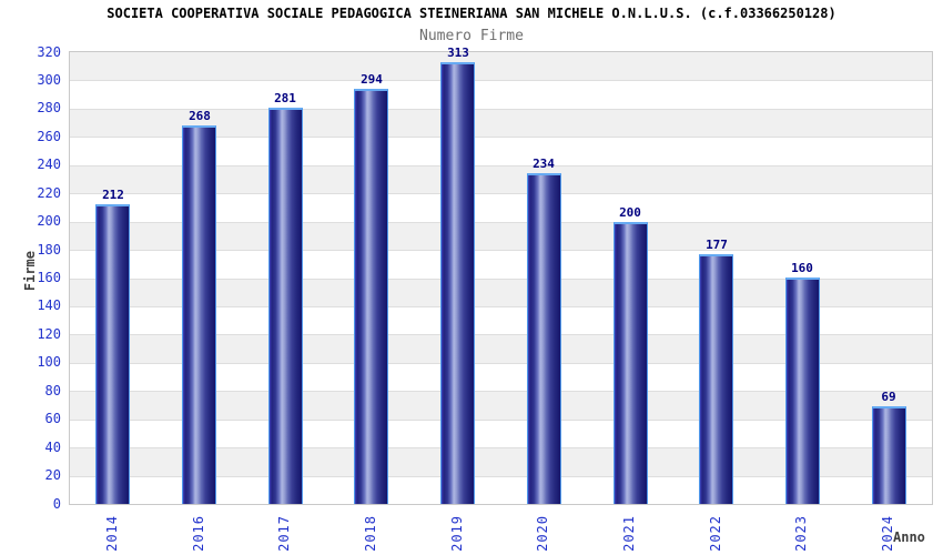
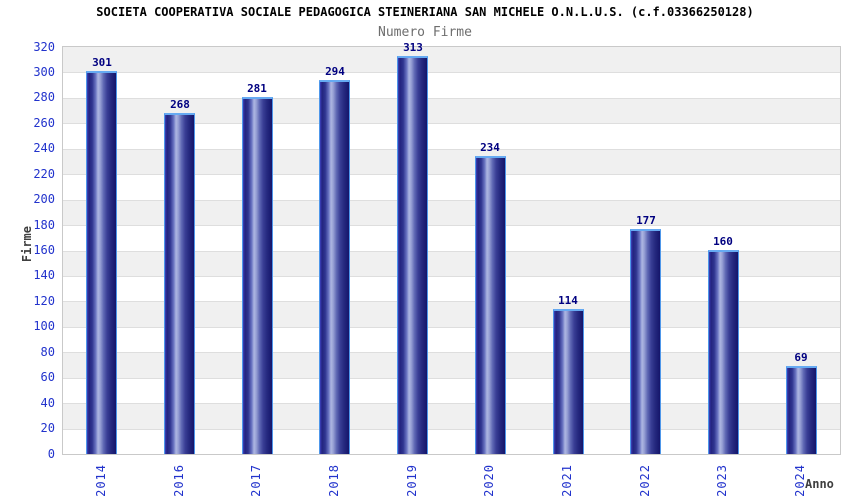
2014: 212 -> 301
2021: 200 -> 114
